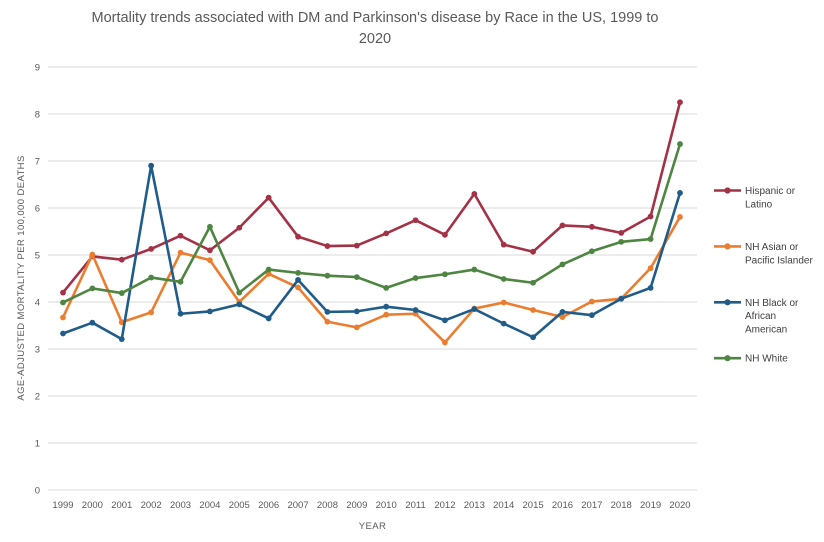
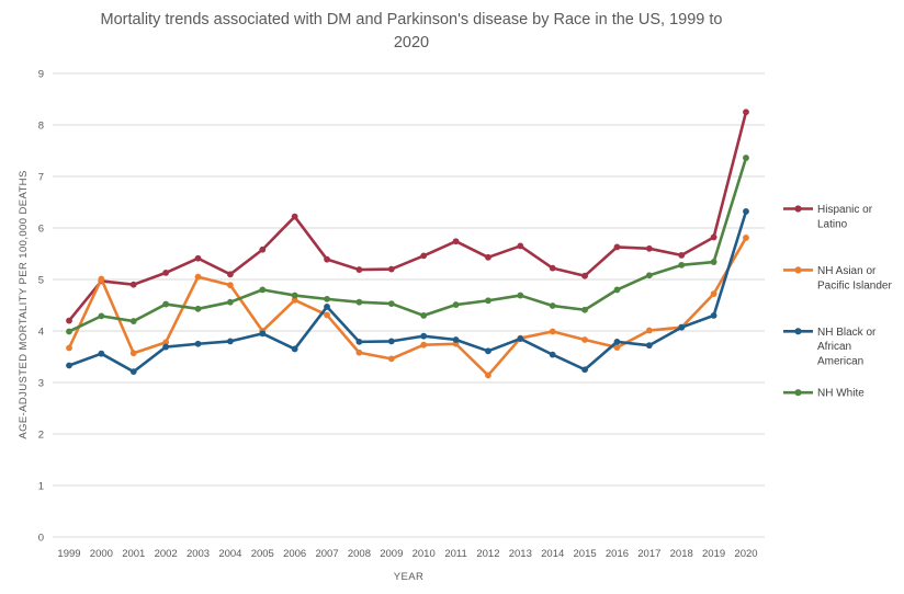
NH Black or African American/2002: 6.9 -> 3.7
NH White/2004: 5.6 -> 4.6
NH White/2005: 4.2 -> 4.8
Hispanic or Latino/2013: 6.3 -> 5.7
